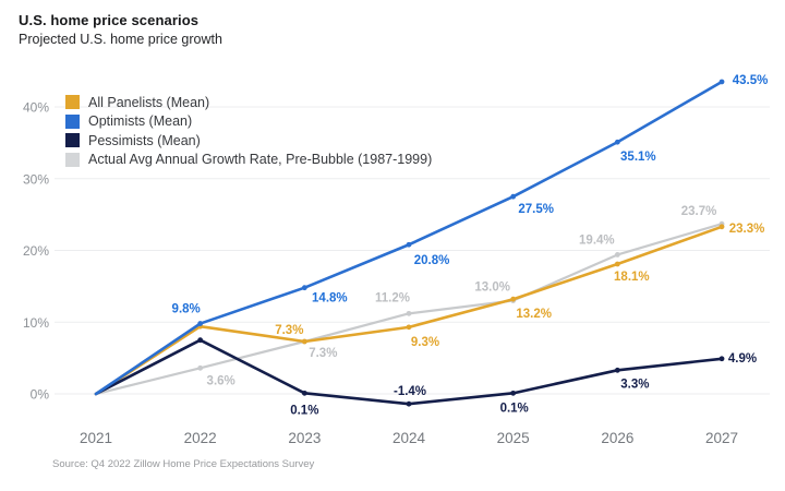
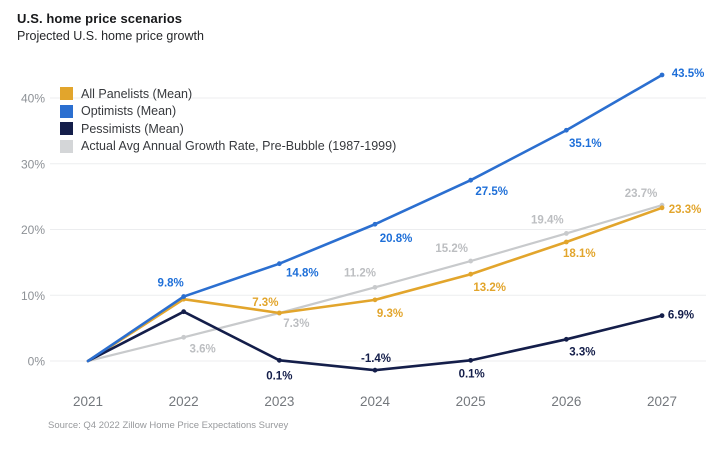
Actual Avg Annual Growth Rate, Pre-Bubble (1987-1999)/2025: 13.0% -> 15.2%
Pessimists (Mean)/2027: 4.9% -> 6.9%
